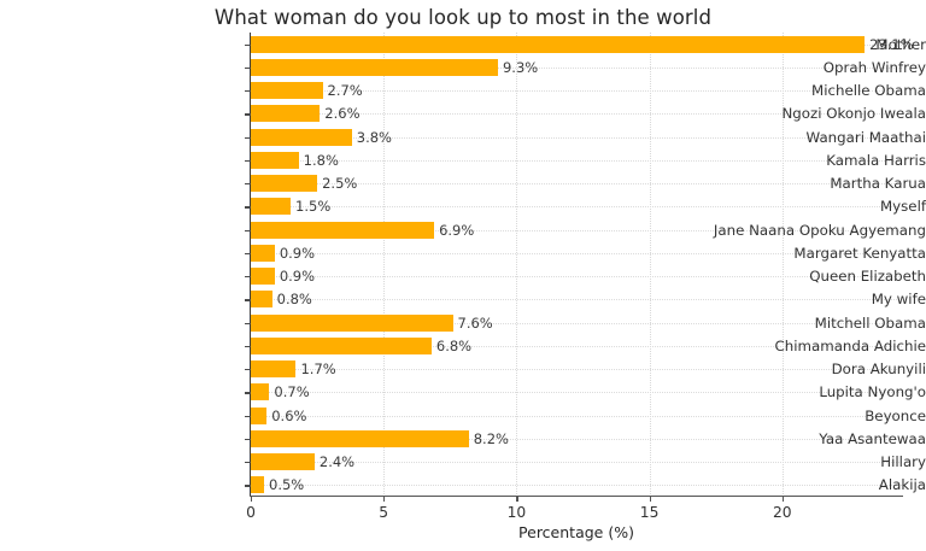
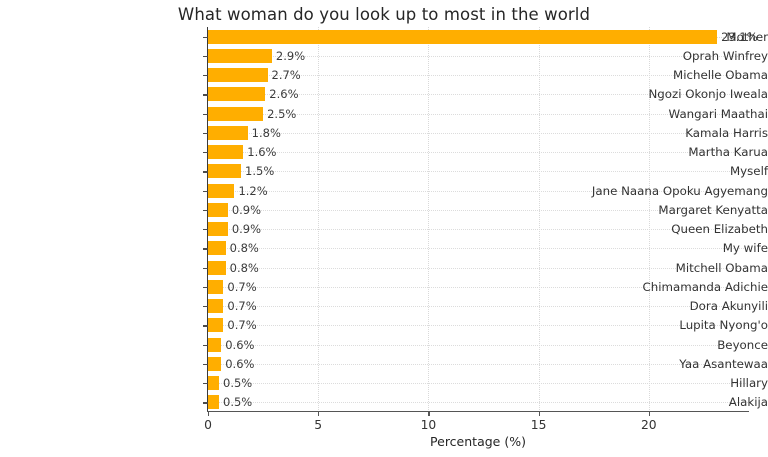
Oprah Winfrey: 9.3% -> 2.9%
Wangari Maathai: 3.8% -> 2.5%
Martha Karua: 2.5% -> 1.6%
Jane Naana Opoku Agyemang: 6.9% -> 1.2%
Mitchell Obama: 7.6% -> 0.8%
Chimamanda Adichie: 6.8% -> 0.7%
Dora Akunyili: 1.7% -> 0.7%
Yaa Asantewaa: 8.2% -> 0.6%
Hillary: 2.4% -> 0.5%
